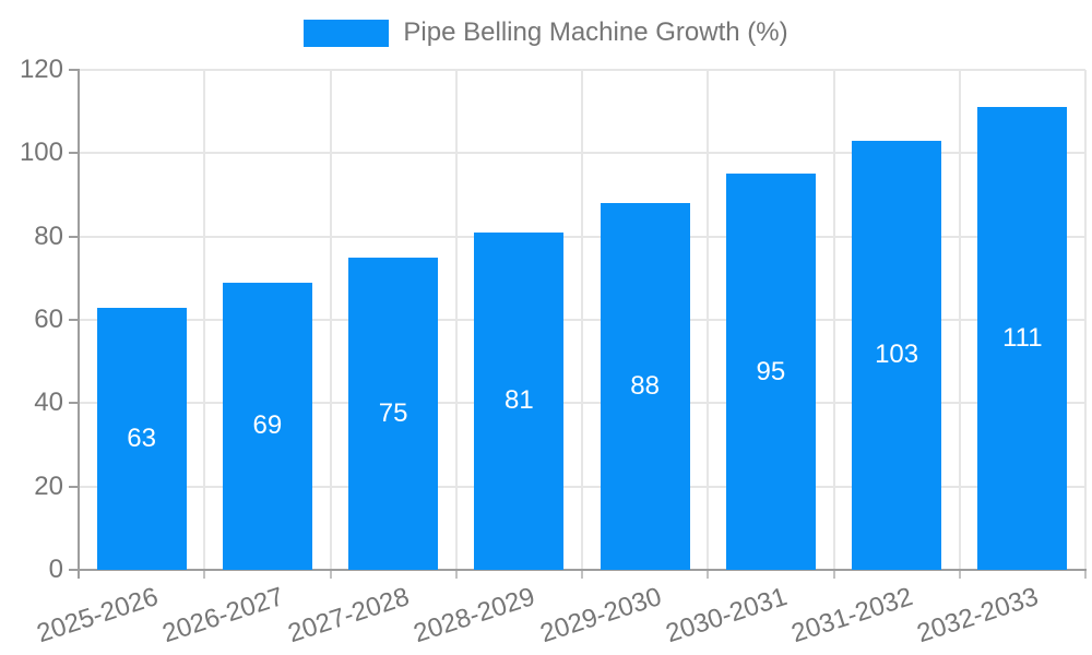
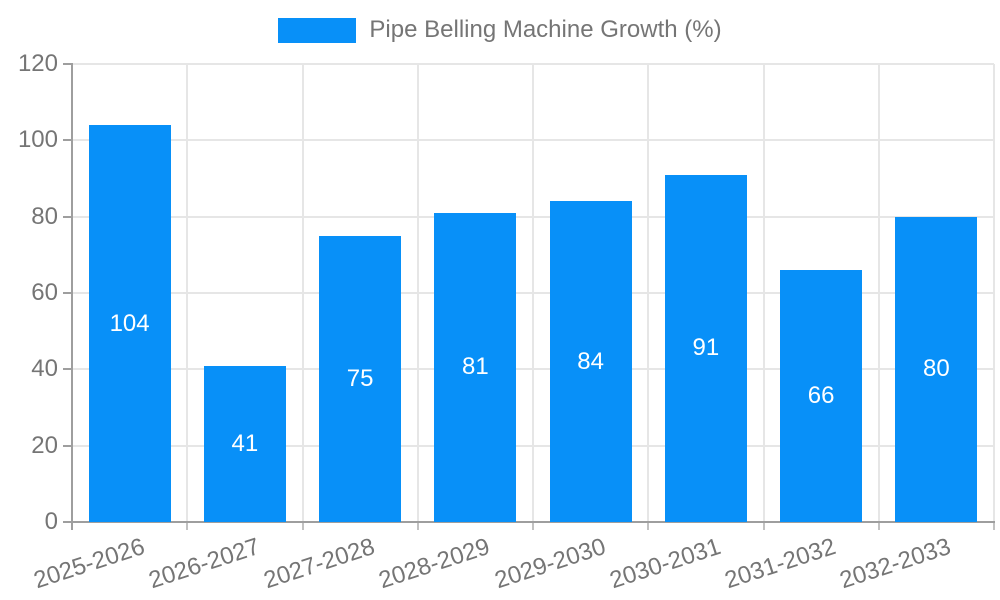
2025-2026: 63 -> 104
2026-2027: 69 -> 41
2029-2030: 88 -> 84
2030-2031: 95 -> 91
2031-2032: 103 -> 66
2032-2033: 111 -> 80
